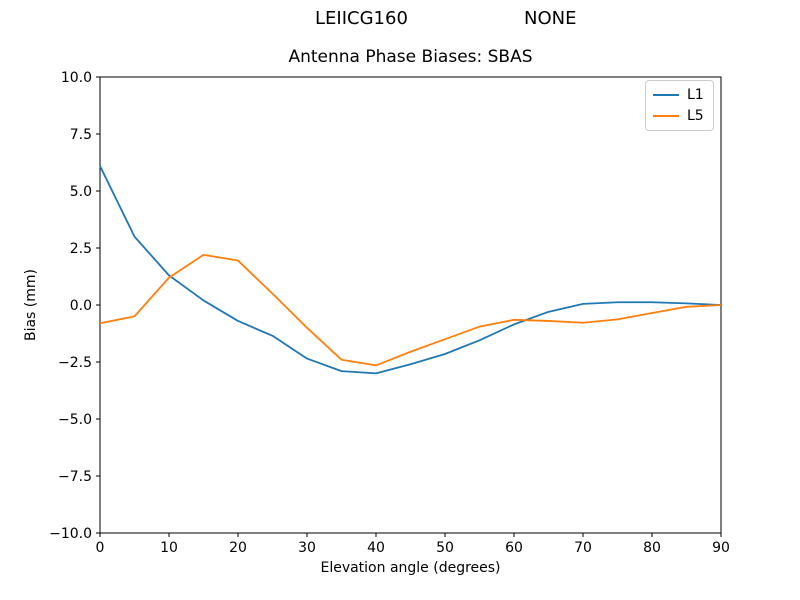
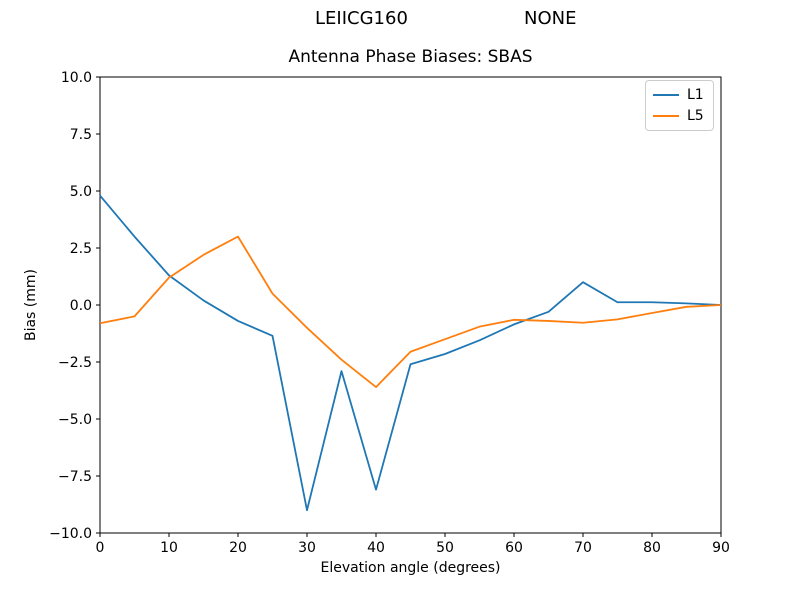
L1/0: 6.1 -> 4.8
L5/20: 1.9 -> 3.0
L1/30: -2.4 -> -9.0
L1/40: -3.0 -> -8.1
L5/40: -2.6 -> -3.6
L1/70: 0.1 -> 1.0
